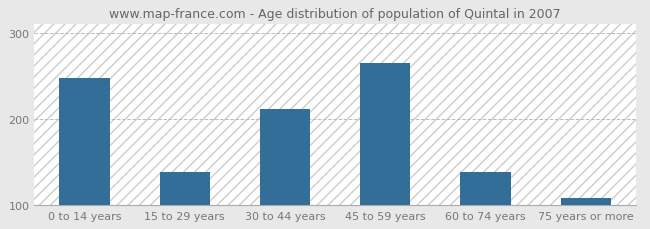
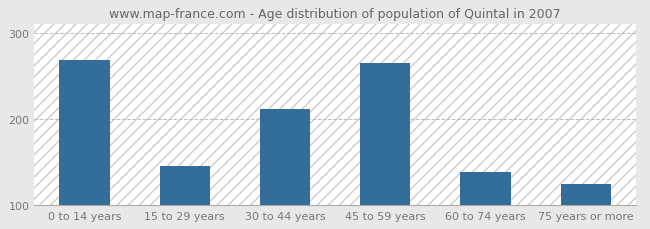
0 to 14 years: 248 -> 268
15 to 29 years: 138 -> 146
75 years or more: 108 -> 124
